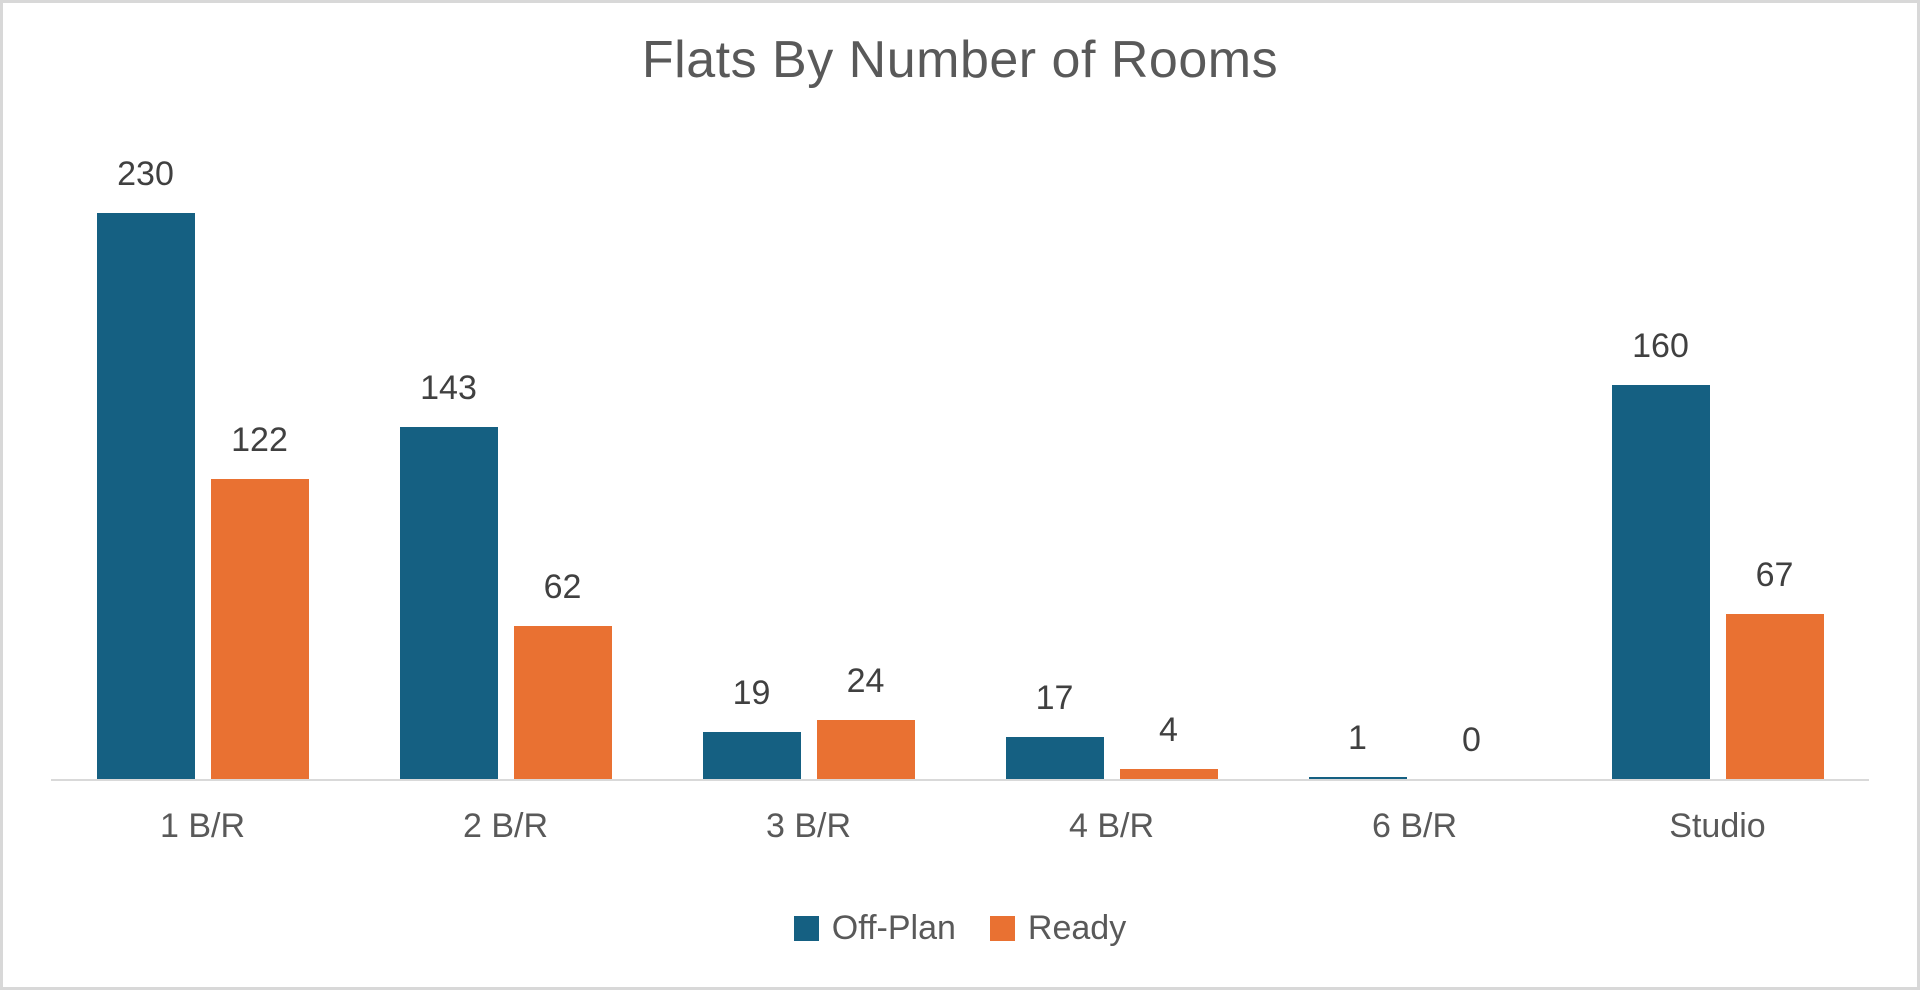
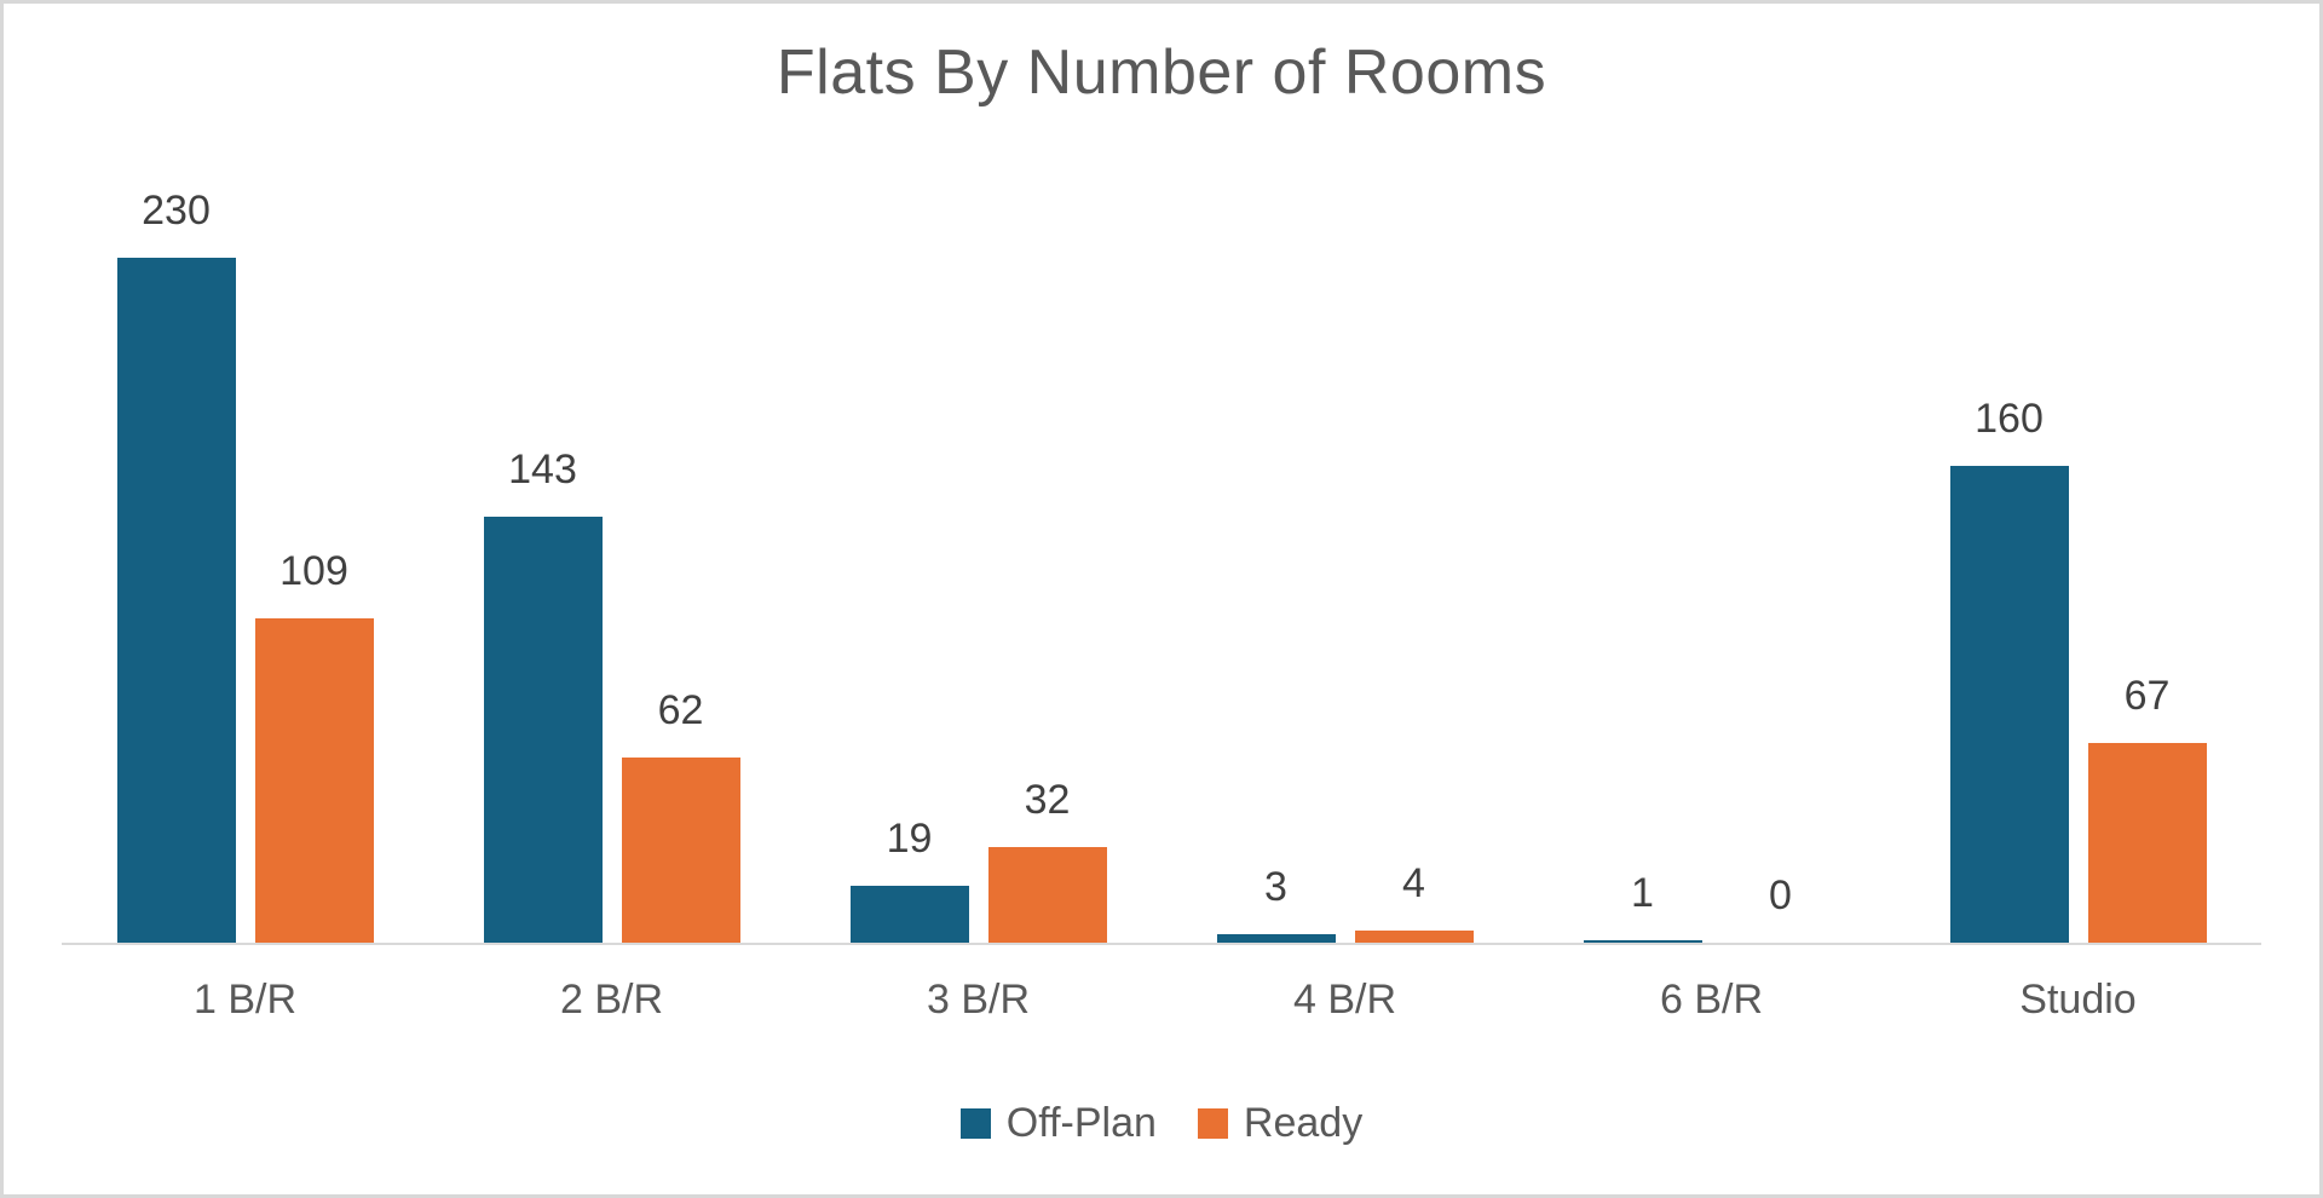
Ready/1 B/R: 122 -> 109
Ready/3 B/R: 24 -> 32
Off-Plan/4 B/R: 17 -> 3
